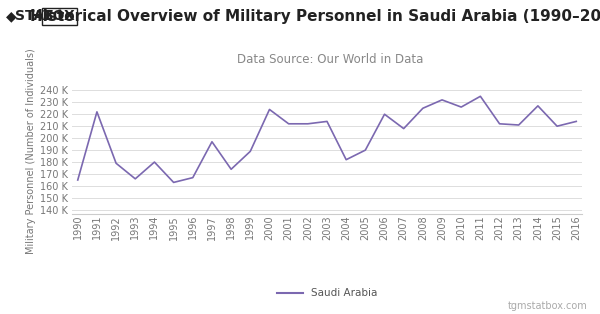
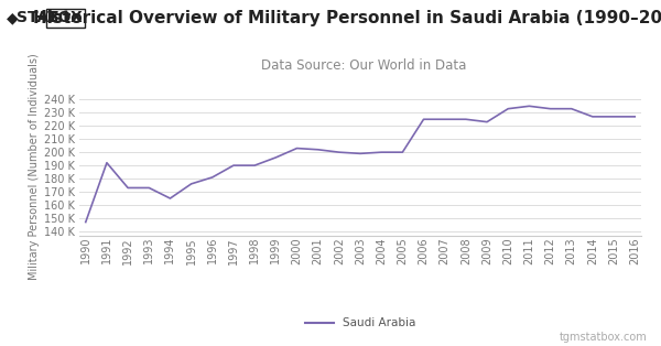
1990: 165 K -> 147 K
1991: 222 K -> 192 K
1992: 179 K -> 173 K
1993: 166 K -> 173 K
1994: 180 K -> 165 K
1995: 163 K -> 176 K
1996: 167 K -> 181 K
1997: 197 K -> 190 K
1998: 174 K -> 190 K
1999: 189 K -> 196 K
2000: 224 K -> 203 K
2001: 212 K -> 202 K
2002: 212 K -> 200 K
2003: 214 K -> 199 K
2004: 182 K -> 200 K
2005: 190 K -> 200 K
2006: 220 K -> 225 K
2007: 208 K -> 225 K
2009: 232 K -> 223 K
2010: 226 K -> 233 K
2012: 212 K -> 233 K
2013: 211 K -> 233 K
2015: 210 K -> 227 K
2016: 214 K -> 227 K
